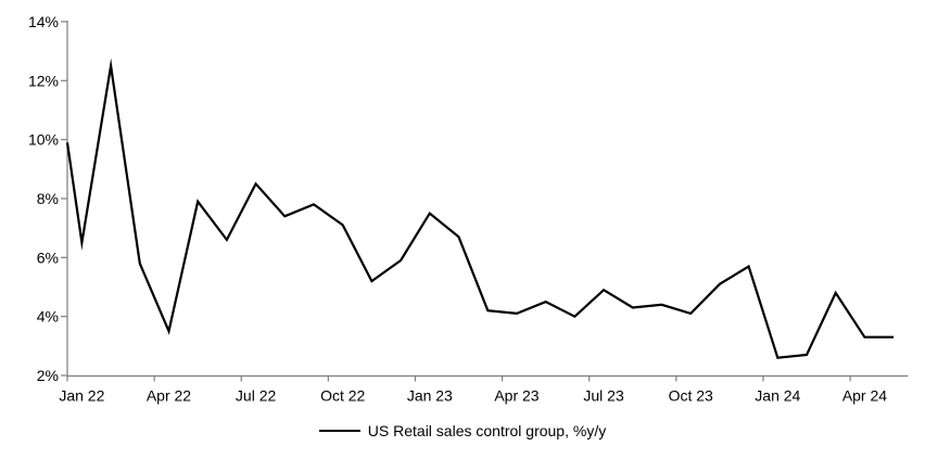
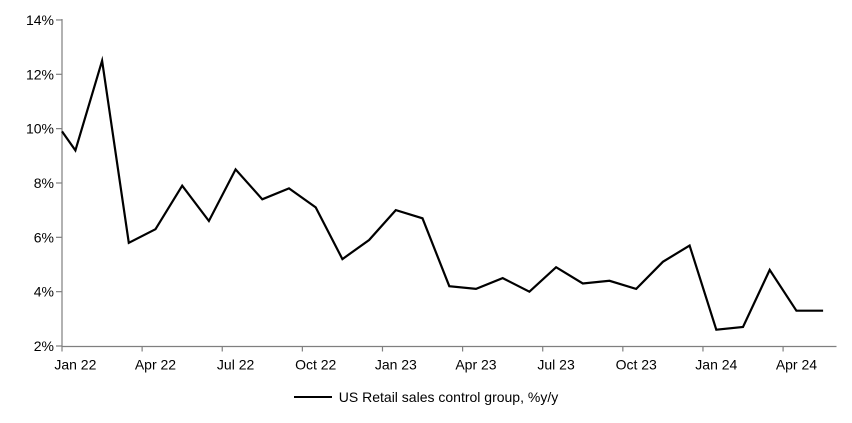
Jan 22: 6.5% -> 9.2%
Apr 22: 3.5% -> 6.3%
Jan 23: 7.5% -> 7.0%
